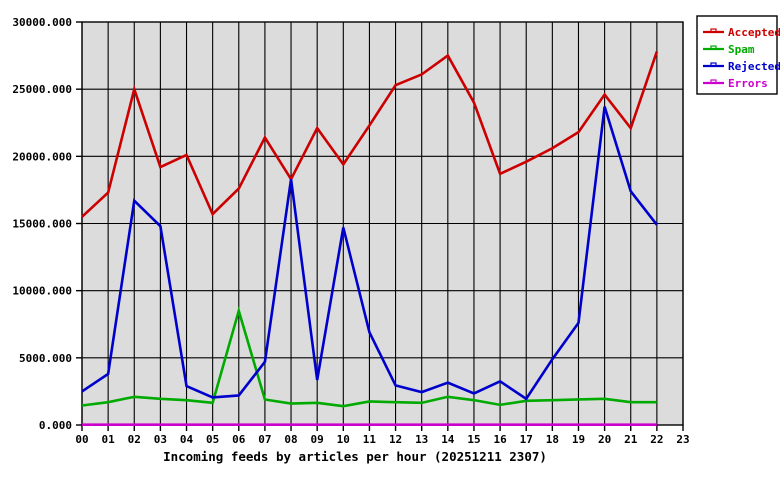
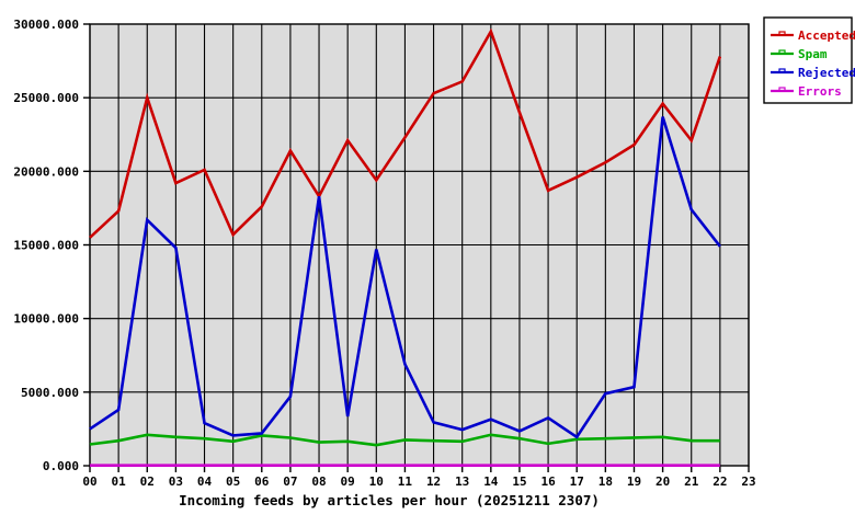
Spam/06: 8500 -> 2000
Accepted/14: 27500 -> 29500
Rejected/19: 7600 -> 5400
